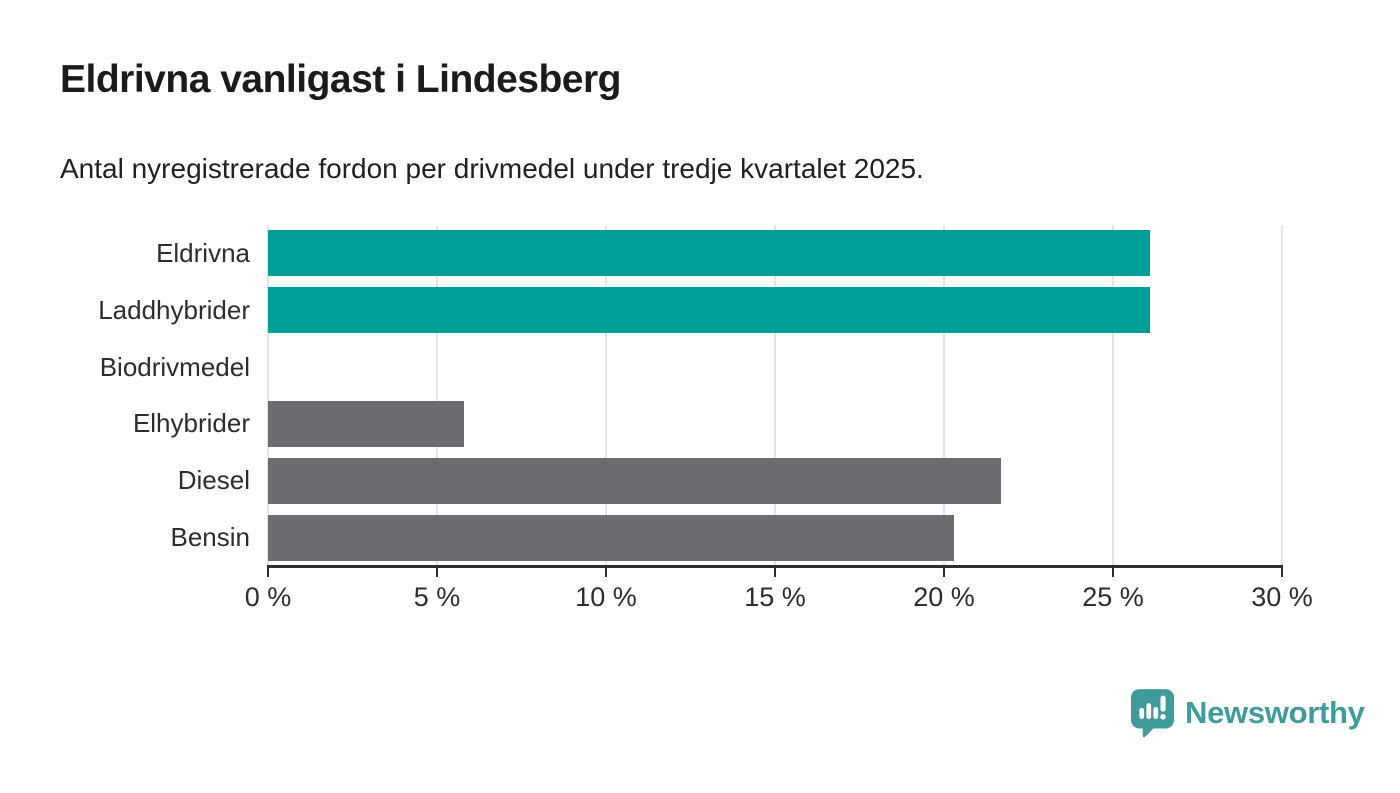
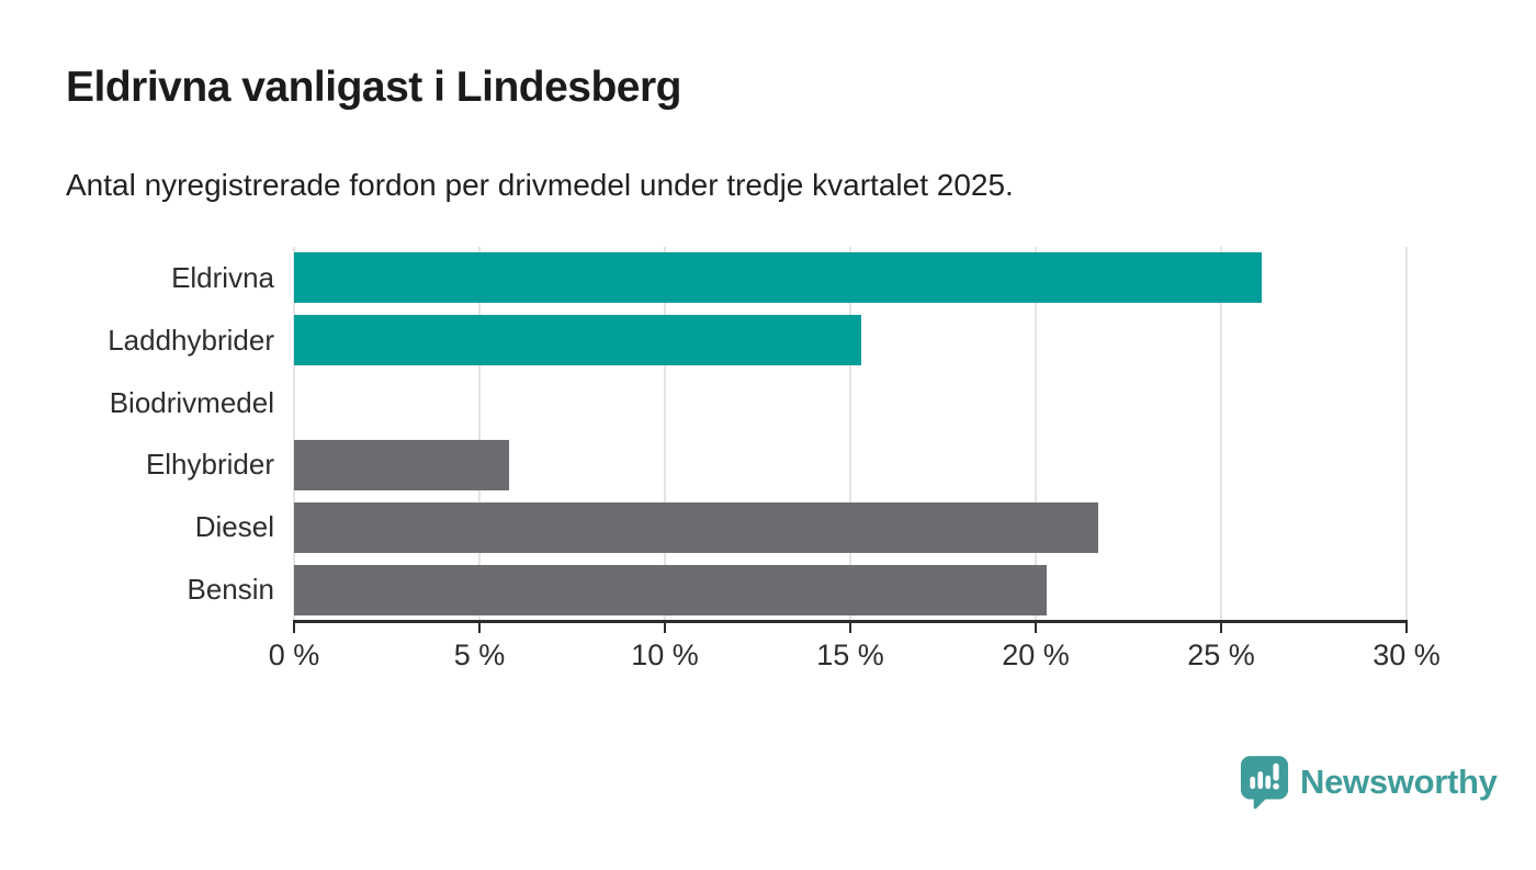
Laddhybrider: 26.1% -> 15.3%
